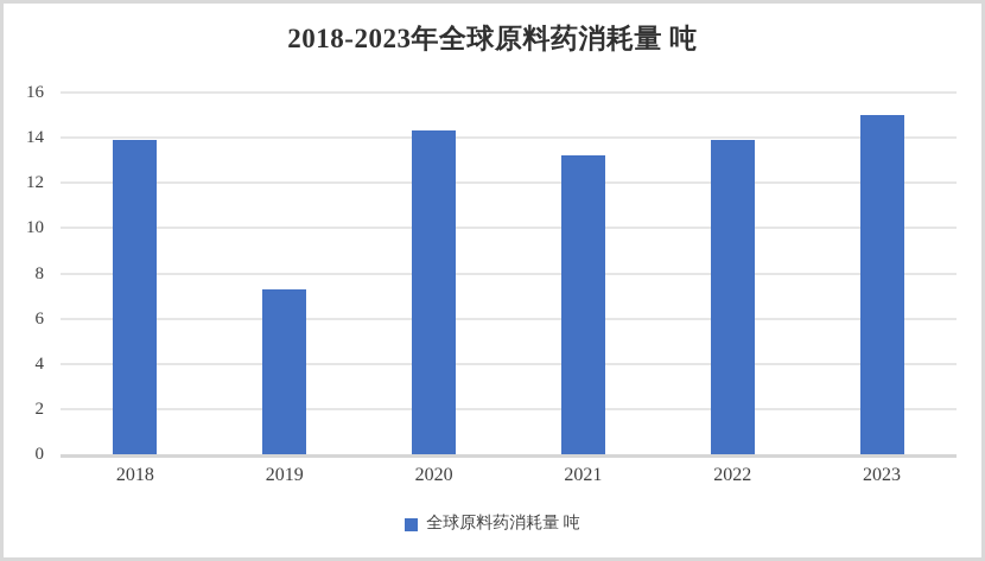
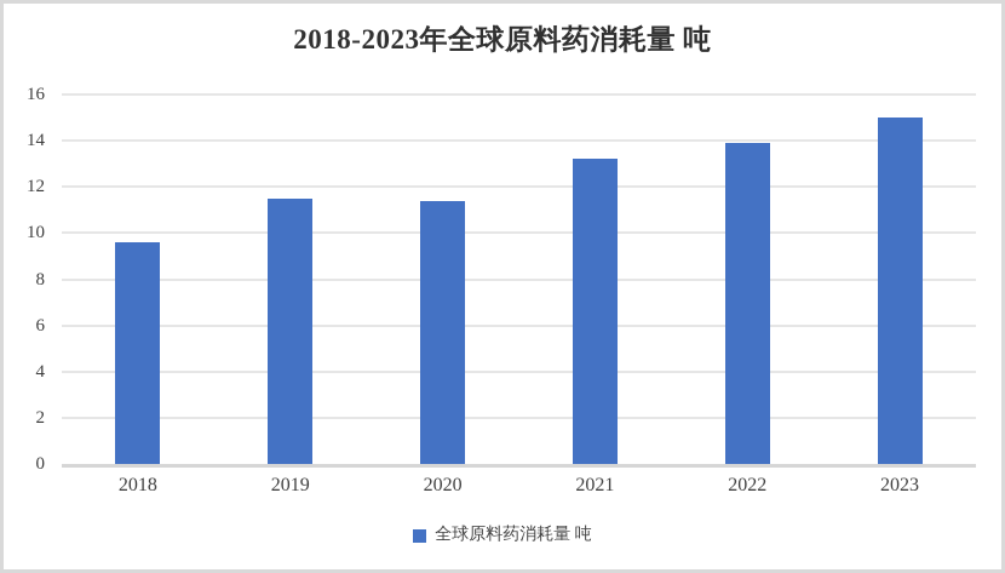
2018: 13.9 -> 9.6
2019: 7.3 -> 11.5
2020: 14.3 -> 11.4
